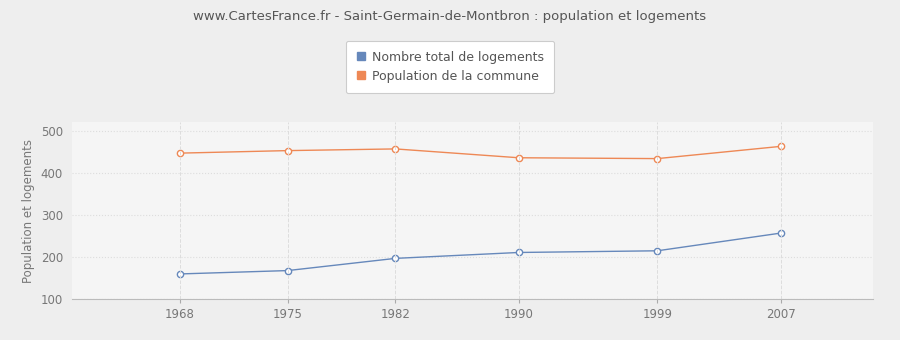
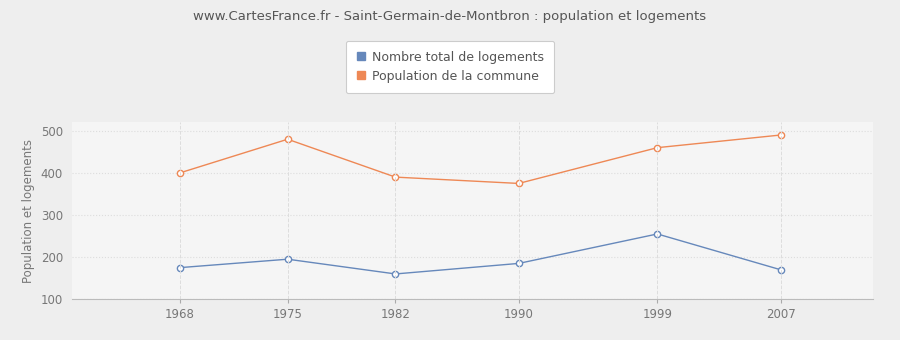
Nombre total de logements/1968: 160 -> 175
Population de la commune/1968: 447 -> 400
Nombre total de logements/1975: 168 -> 195
Population de la commune/1975: 453 -> 480
Nombre total de logements/1982: 197 -> 160
Population de la commune/1982: 457 -> 390
Nombre total de logements/1990: 211 -> 185
Population de la commune/1990: 436 -> 375
Nombre total de logements/1999: 215 -> 255
Population de la commune/1999: 434 -> 460
Nombre total de logements/2007: 257 -> 170
Population de la commune/2007: 463 -> 490
